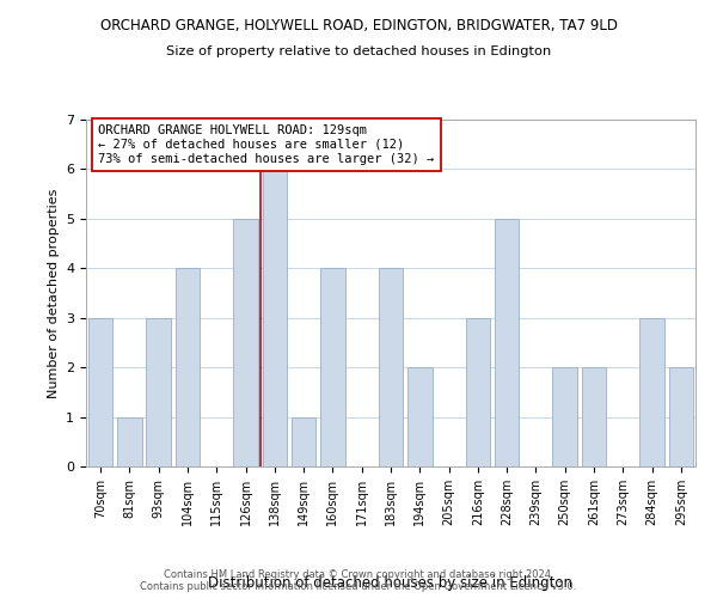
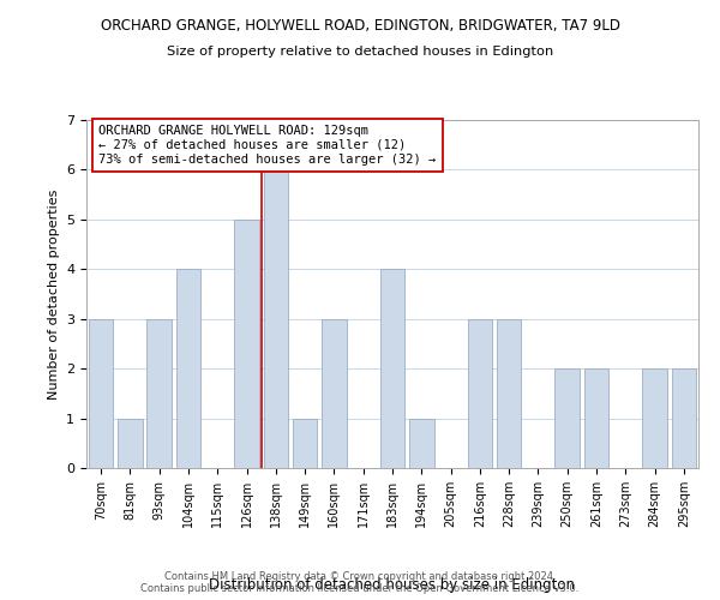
160sqm: 4 -> 3
194sqm: 2 -> 1
228sqm: 5 -> 3
284sqm: 3 -> 2
